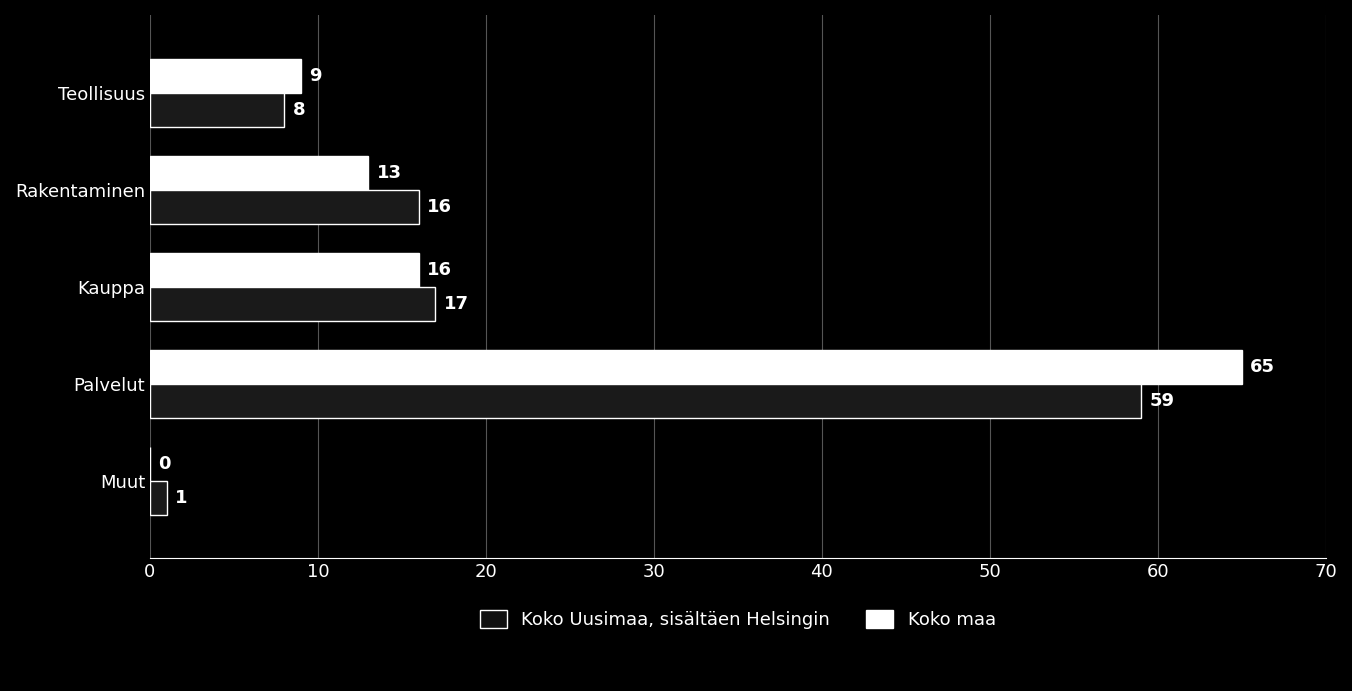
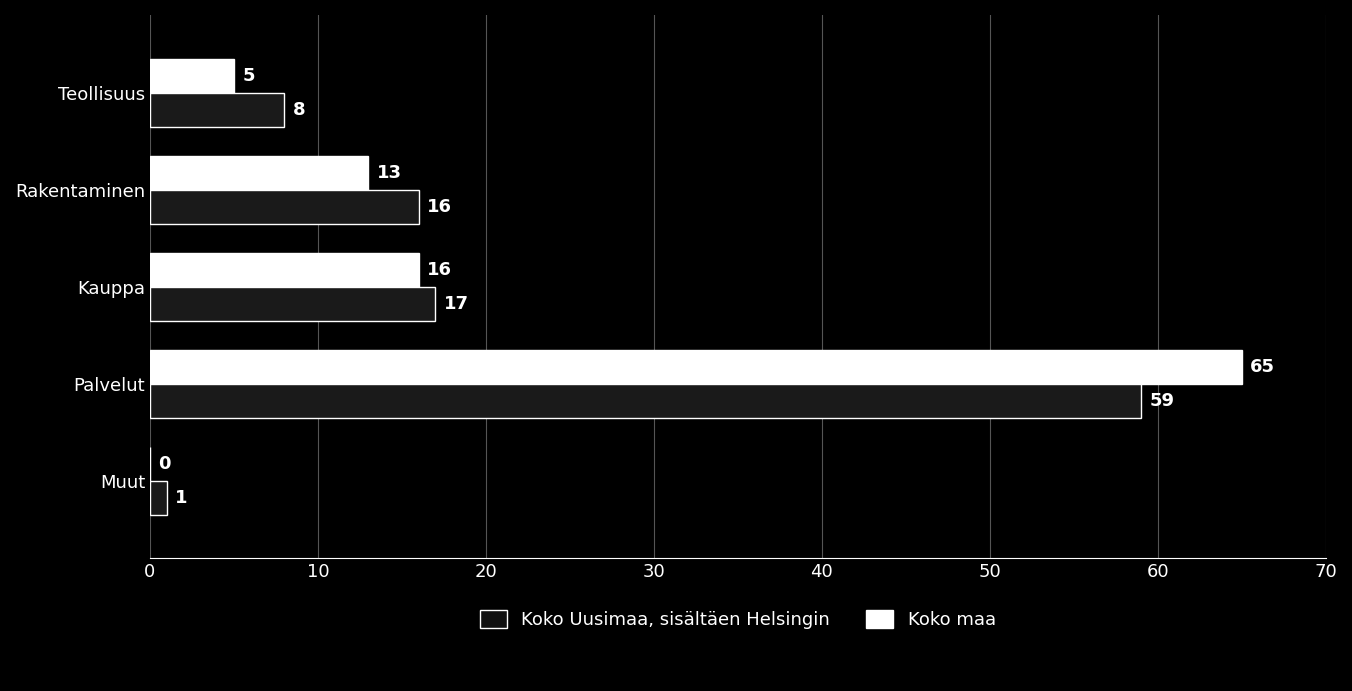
Koko maa/Teollisuus: 9 -> 5
